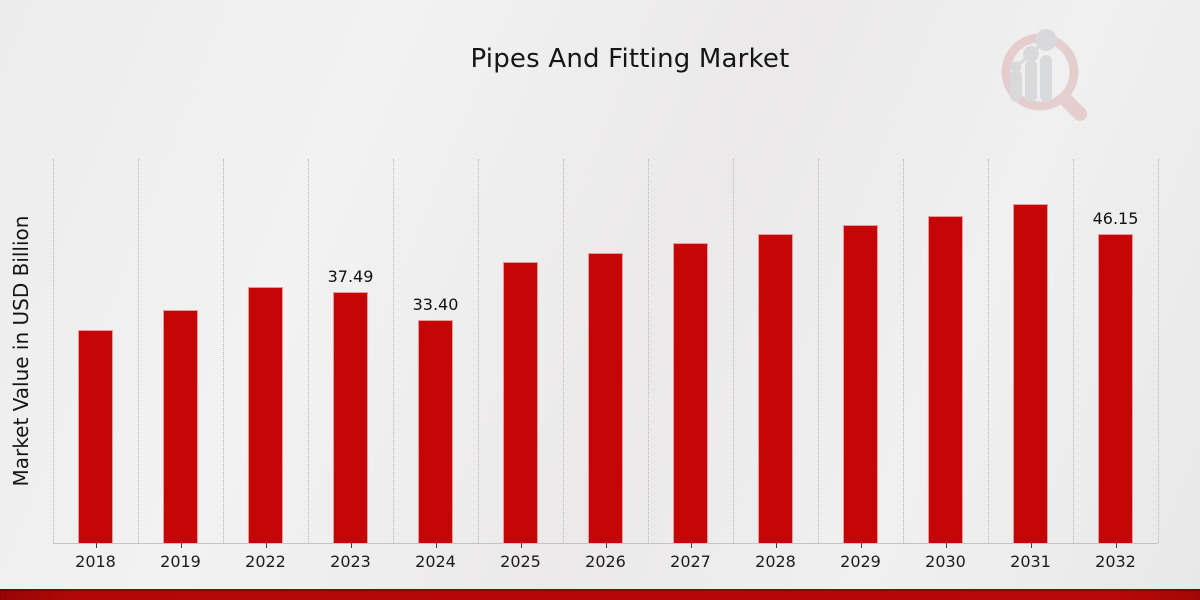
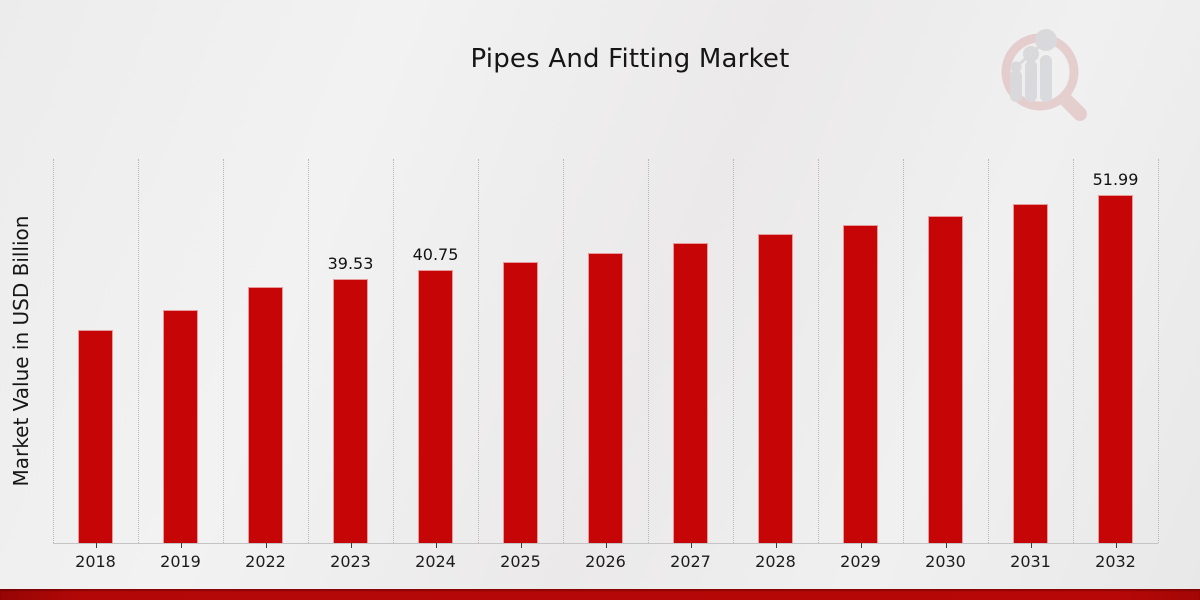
2023: 37.49 -> 39.53
2024: 33.40 -> 40.75
2032: 46.15 -> 51.99
